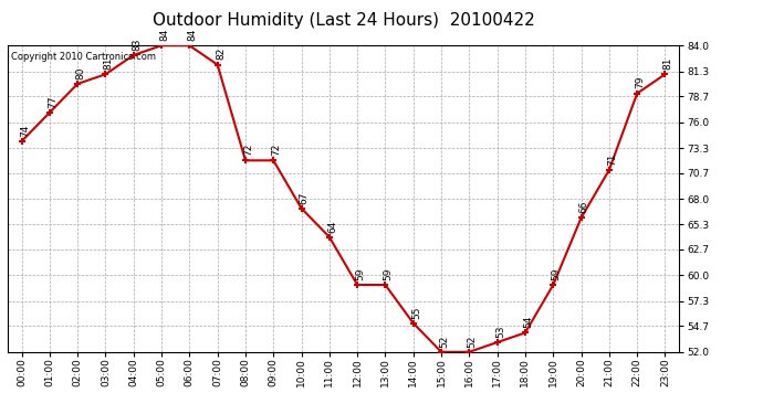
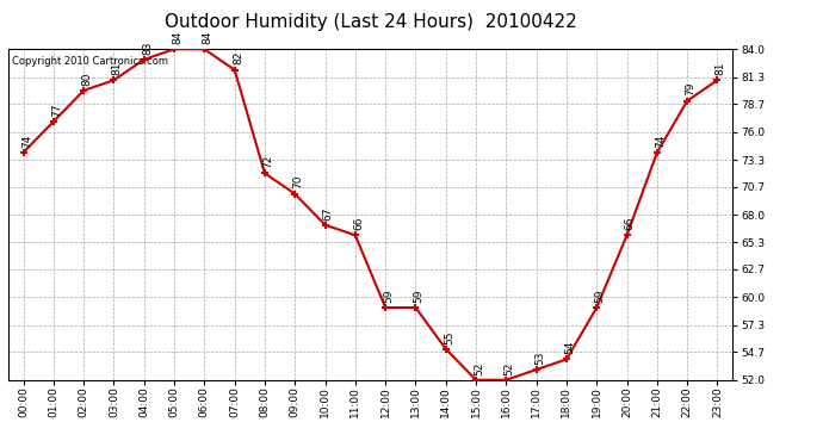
09:00: 72 -> 70
11:00: 64 -> 66
21:00: 71 -> 74
